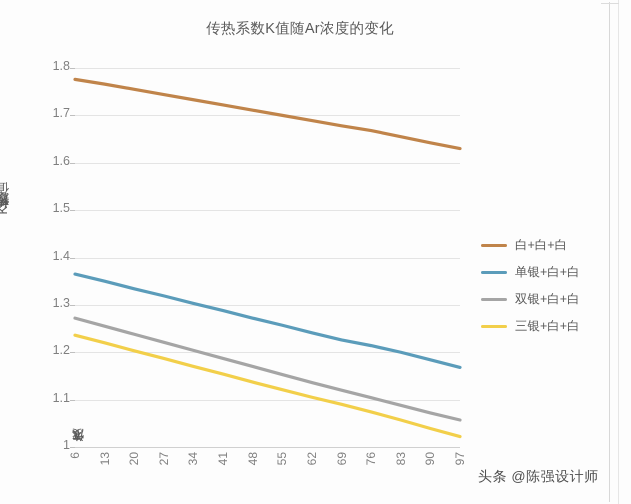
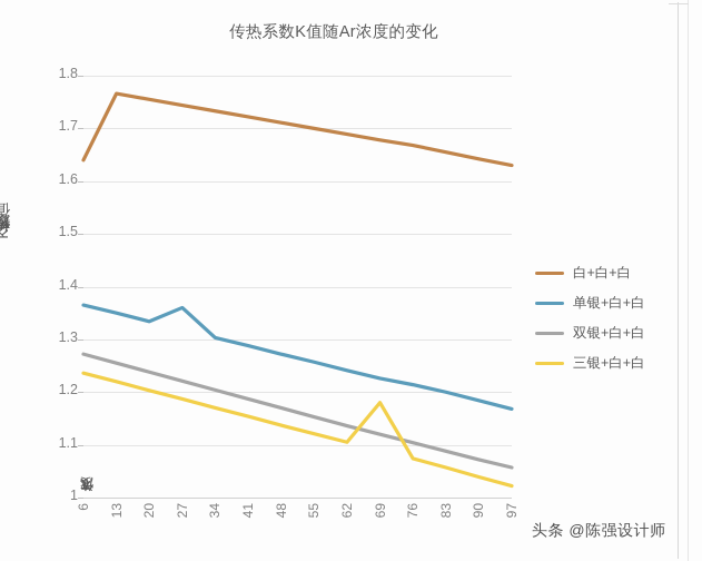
白+白+白/6: 1.78 -> 1.64
单银+白+白/27: 1.32 -> 1.36
三银+白+白/69: 1.09 -> 1.18
